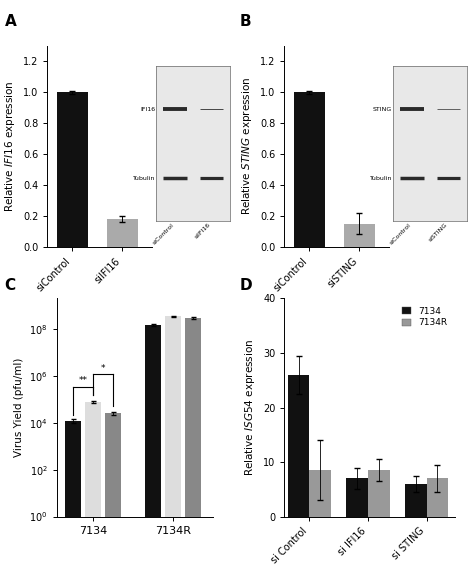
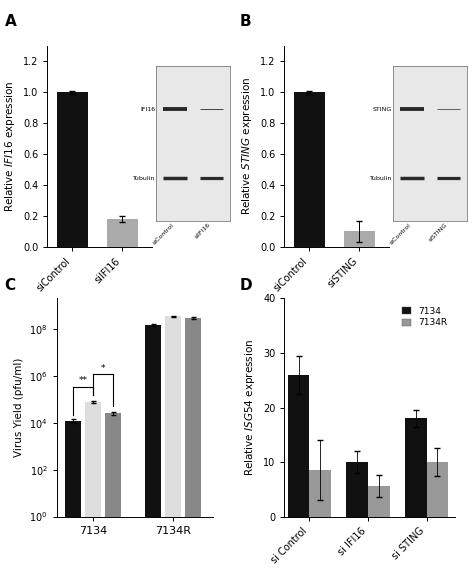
siSTING: 0.15 -> 0.10
7134/si IFI16: 7 -> 10
7134R/si IFI16: 8.5 -> 5.6
7134/si STING: 6 -> 18
7134R/si STING: 7.0 -> 10.0
